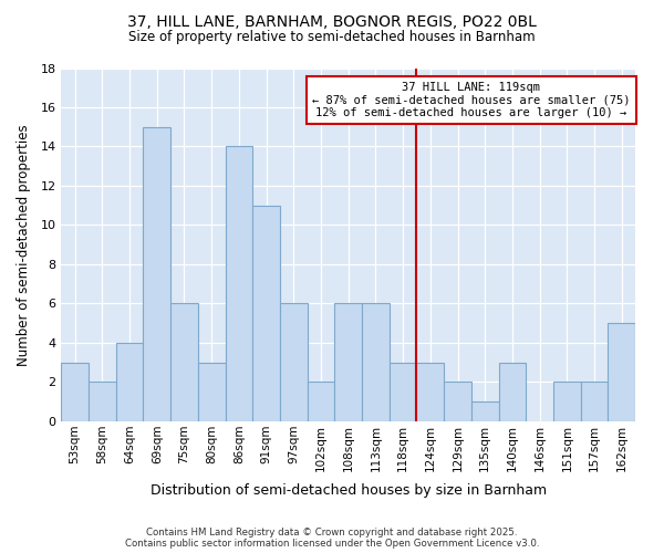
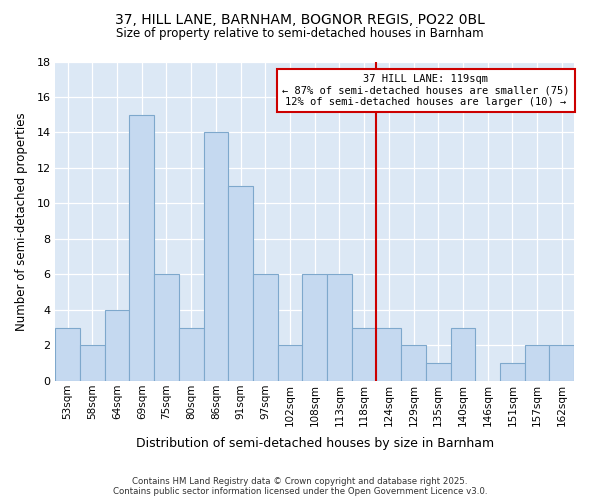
151sqm: 2 -> 1
162sqm: 5 -> 2
